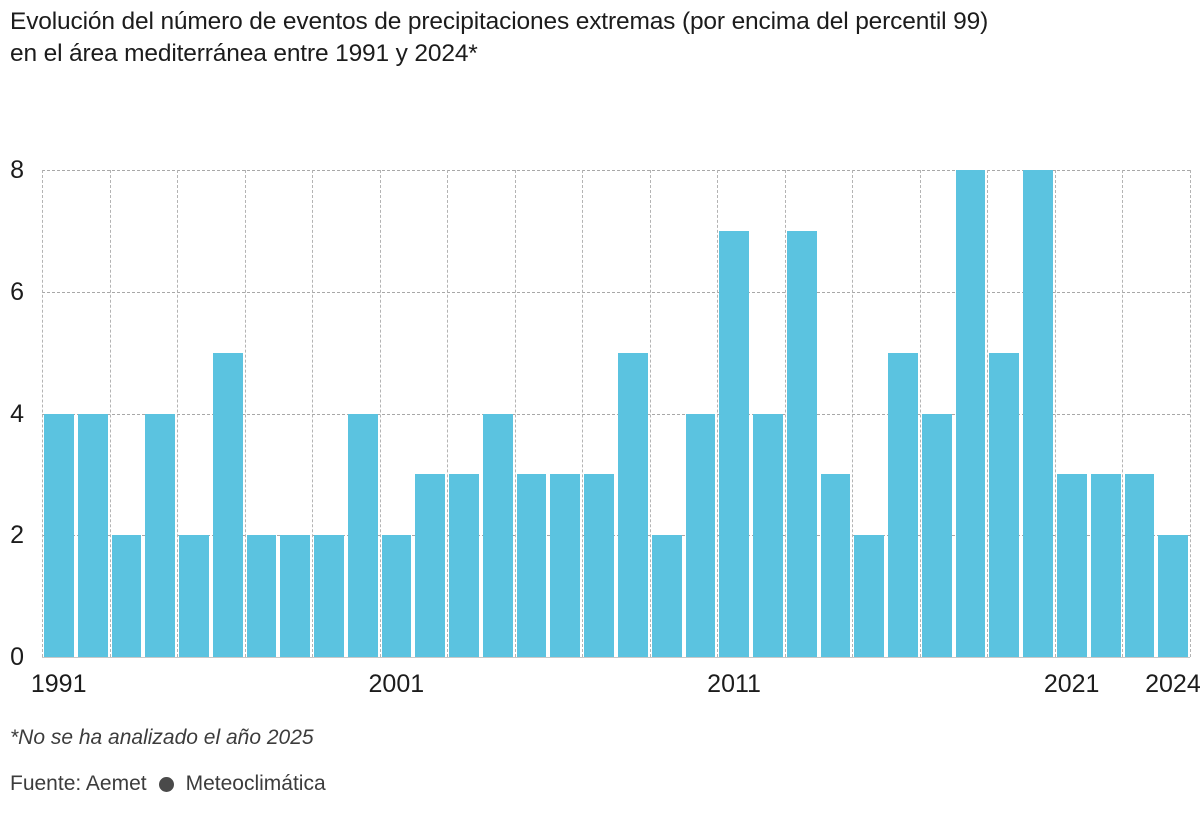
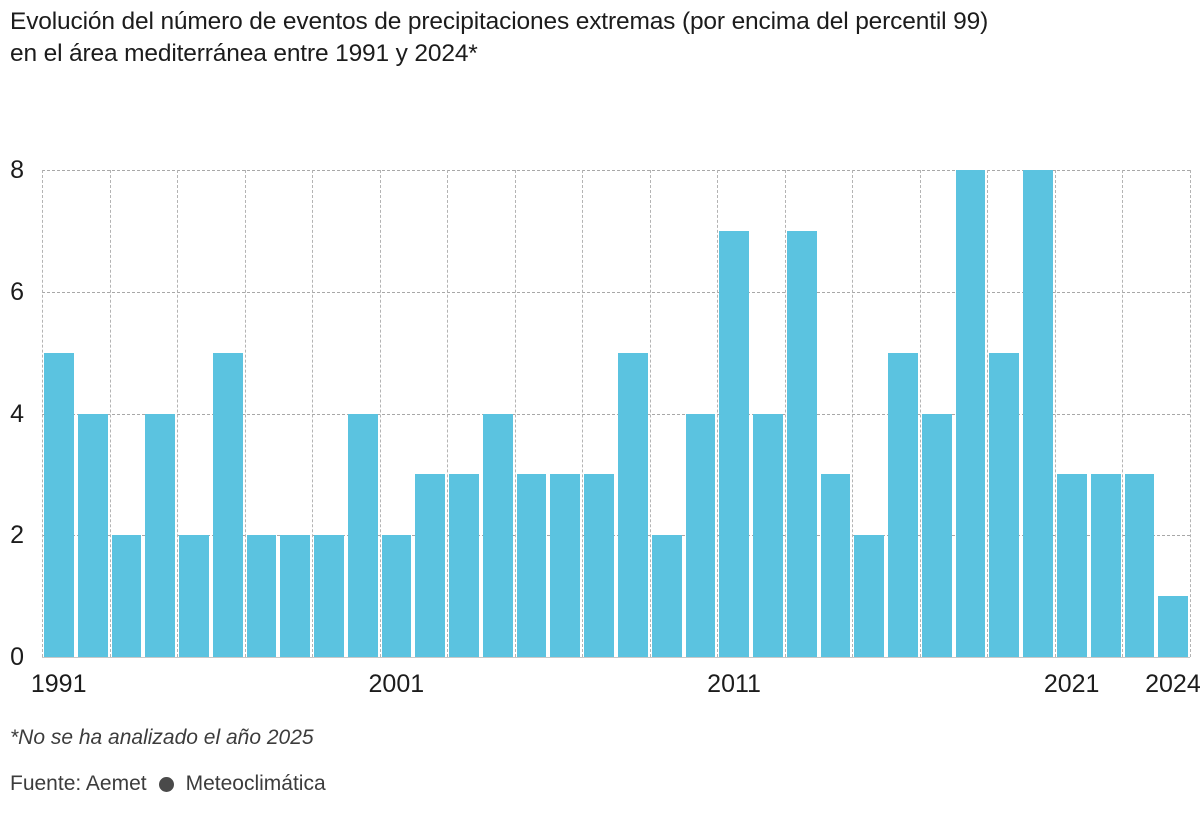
1991: 4 -> 5
2024: 2 -> 1
